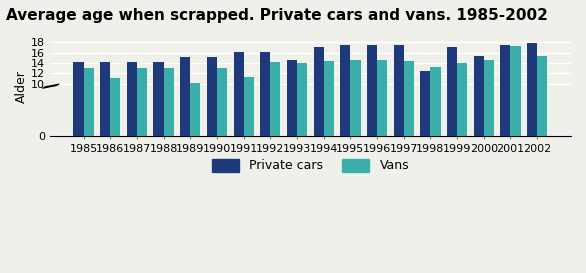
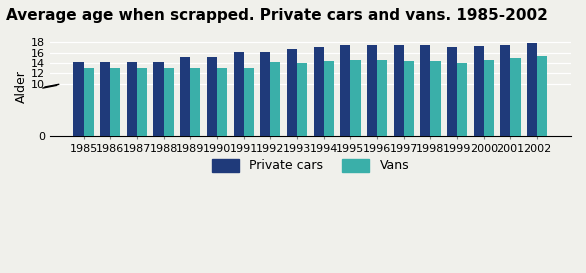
Vans/1986: 11.2 -> 13.1
Vans/1989: 10.2 -> 13.1
Vans/1991: 11.4 -> 13.1
Private cars/1993: 14.6 -> 16.6
Private cars/1998: 12.4 -> 17.4
Vans/1998: 13.2 -> 14.3
Private cars/2000: 15.4 -> 17.3
Vans/2001: 17.2 -> 14.9
